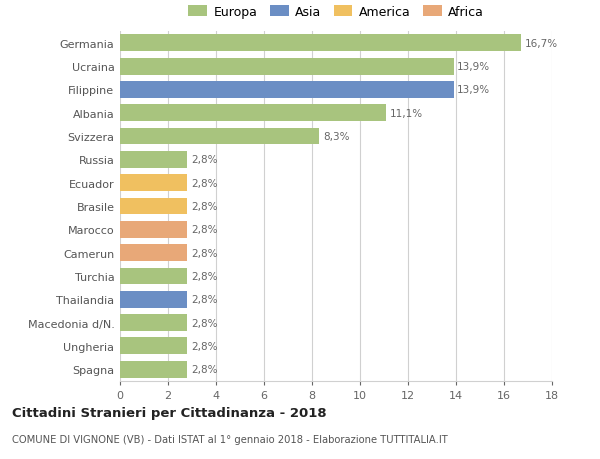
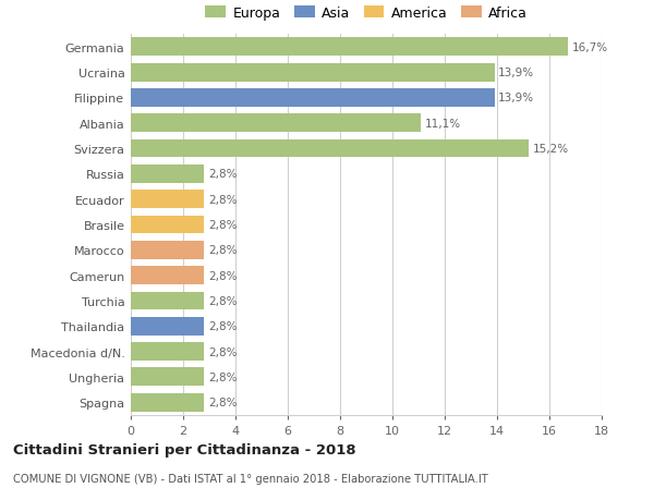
Svizzera: 8,3% -> 15,2%
